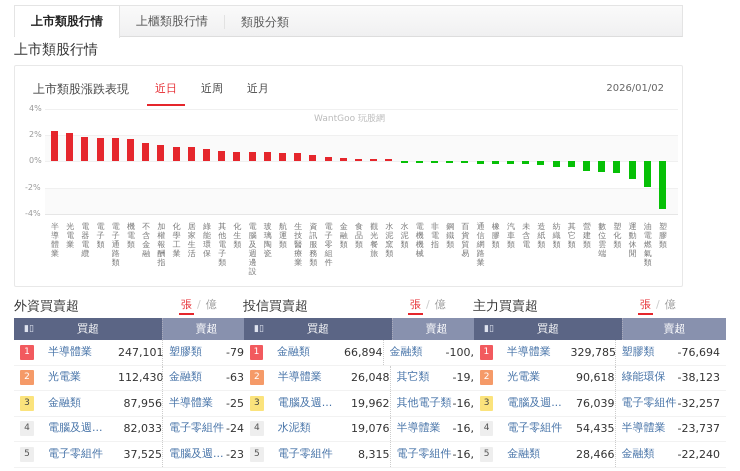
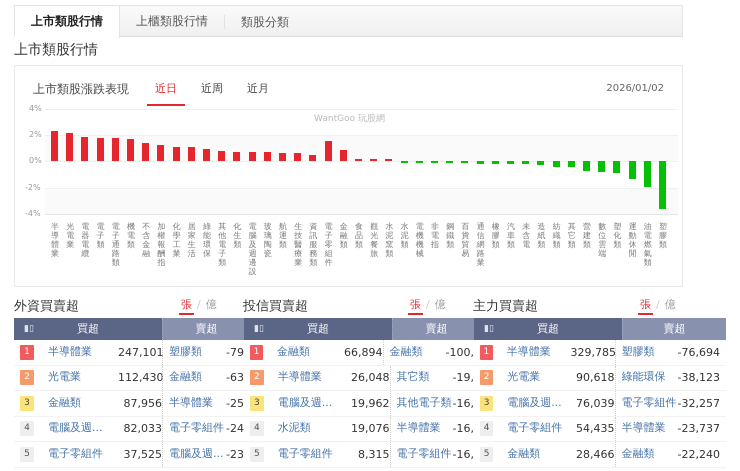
電子零組件: 0.3% -> 1.5%
金融類: 0.2% -> 0.8%
